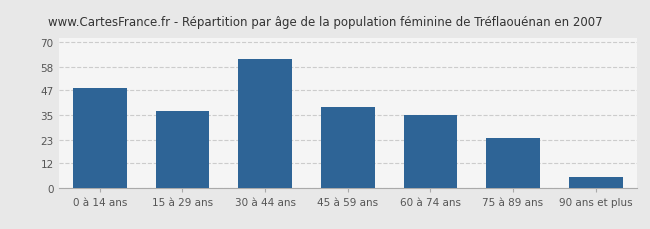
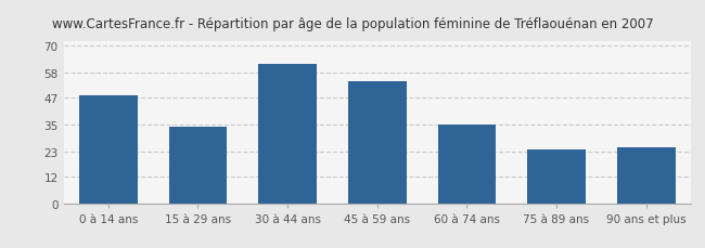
15 à 29 ans: 37 -> 34
45 à 59 ans: 39 -> 54
90 ans et plus: 5 -> 25
